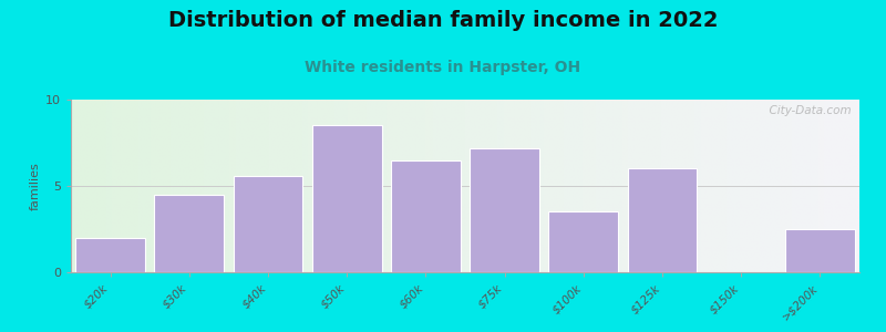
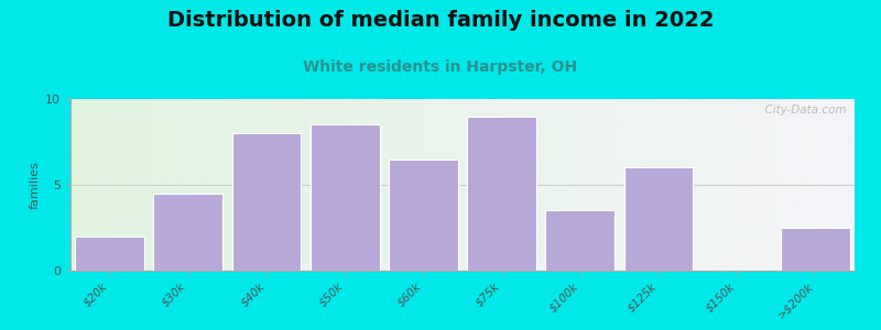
$40k: 5.6 -> 8.0
$75k: 7.2 -> 9.0
